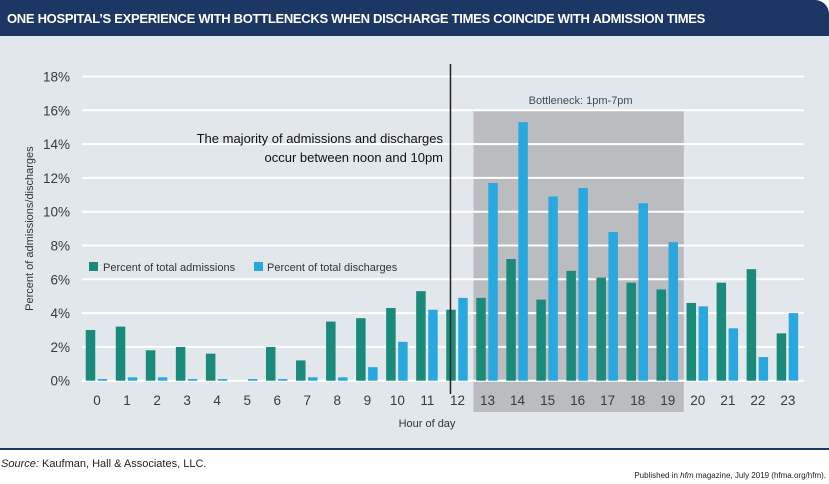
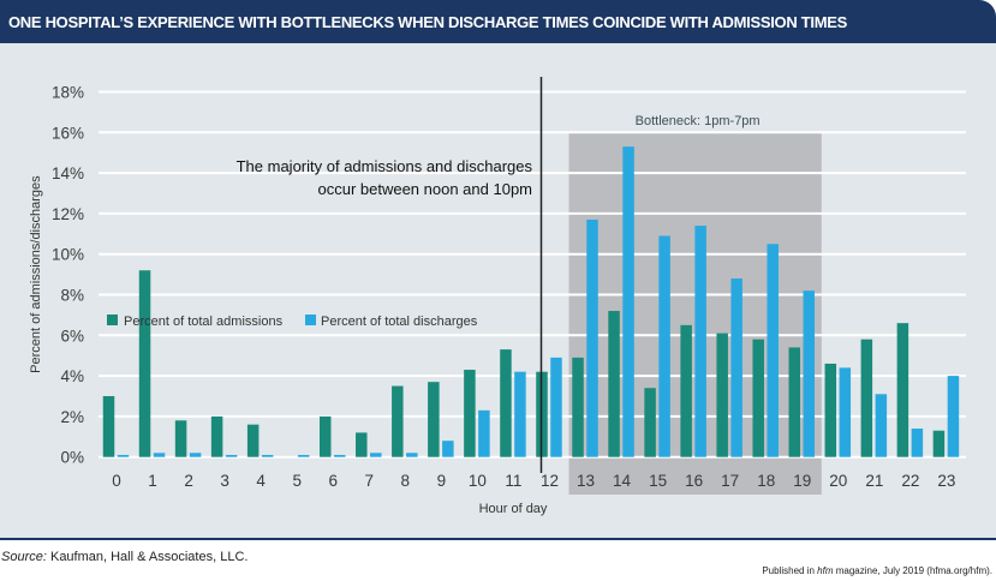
Percent of total admissions/1: 3.2% -> 9.2%
Percent of total admissions/15: 4.8% -> 3.4%
Percent of total admissions/23: 2.8% -> 1.3%
